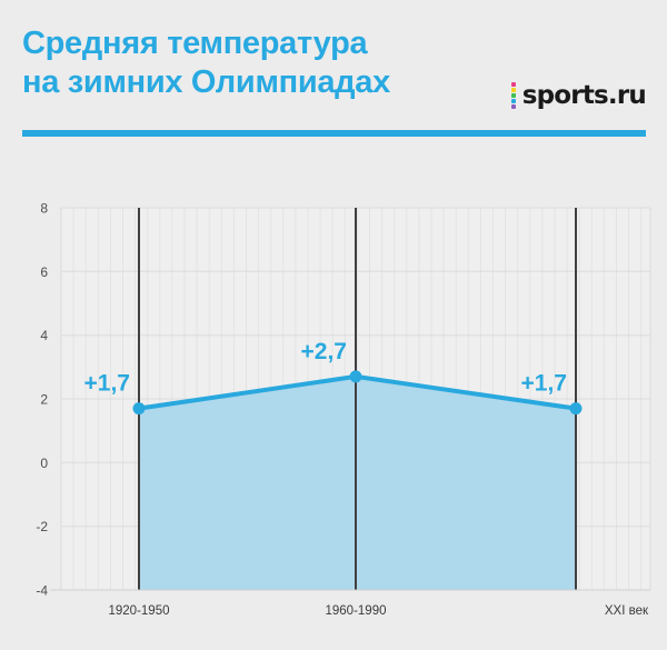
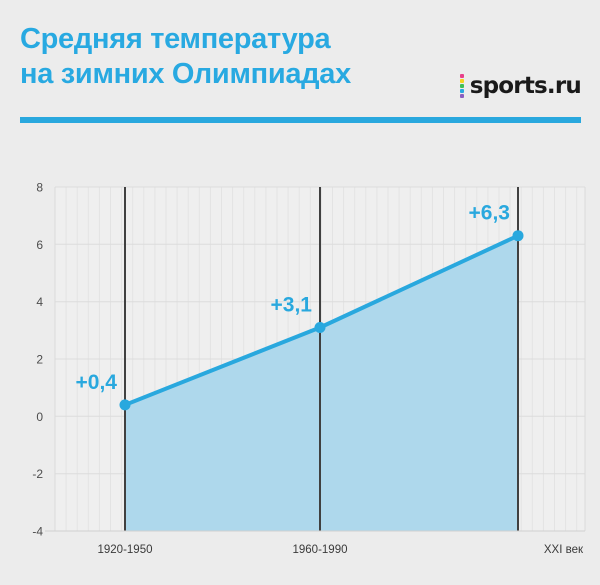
1920-1950: +1,7 -> +0,4
1960-1990: +2,7 -> +3,1
XXI век: +1,7 -> +6,3
